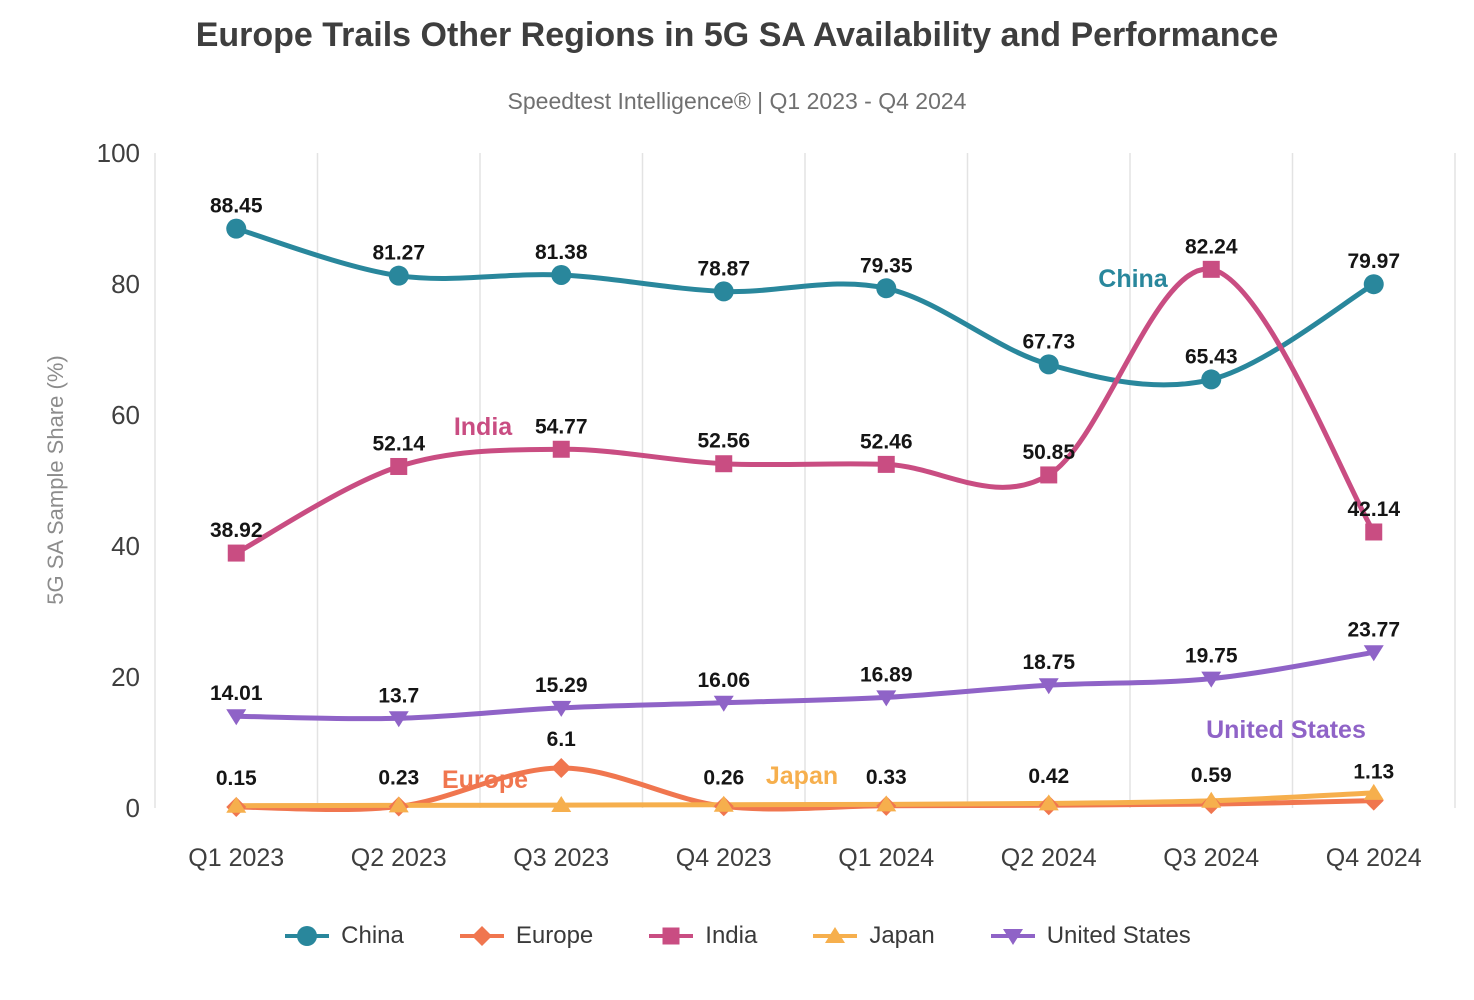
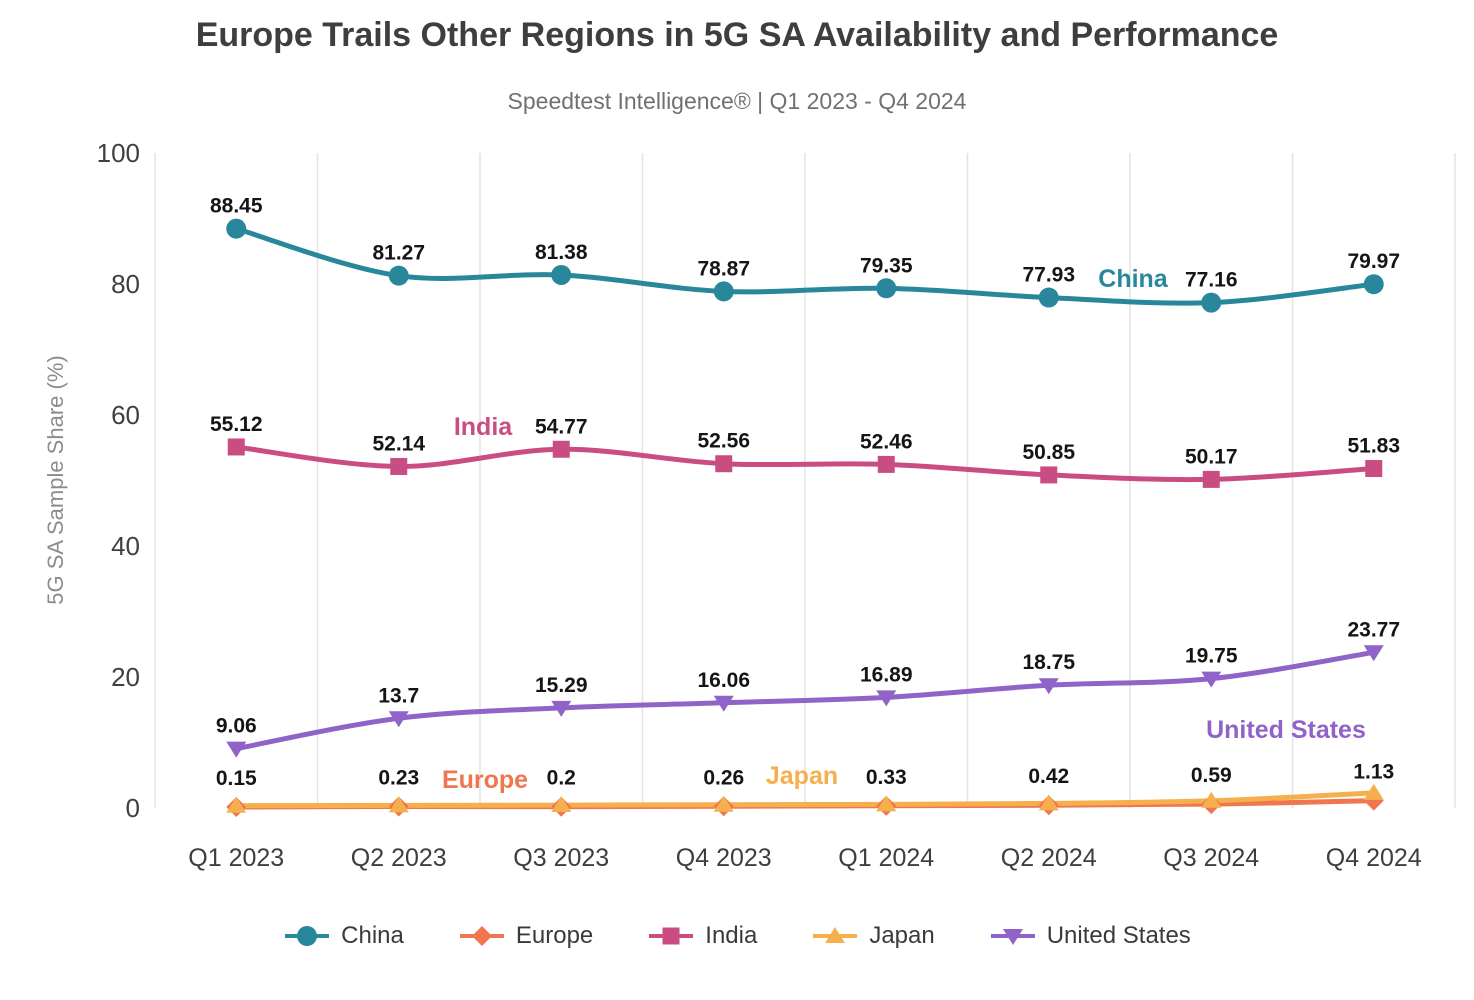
India/Q1 2023: 38.92 -> 55.12
United States/Q1 2023: 14.01 -> 9.06
Europe/Q3 2023: 6.1 -> 0.2
China/Q2 2024: 67.73 -> 77.93
China/Q3 2024: 65.43 -> 77.16
India/Q3 2024: 82.24 -> 50.17
India/Q4 2024: 42.14 -> 51.83
